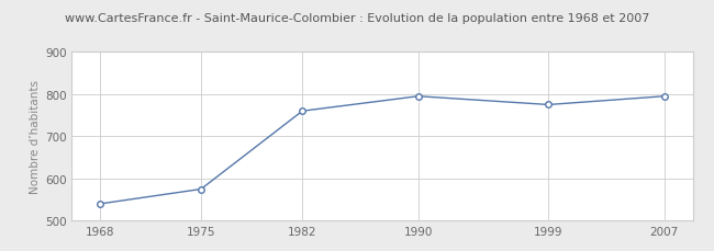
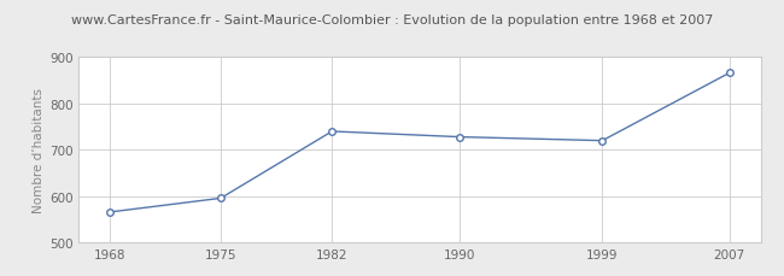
1968: 540 -> 566
1975: 575 -> 596
1982: 760 -> 740
1990: 795 -> 728
1999: 775 -> 720
2007: 795 -> 866
